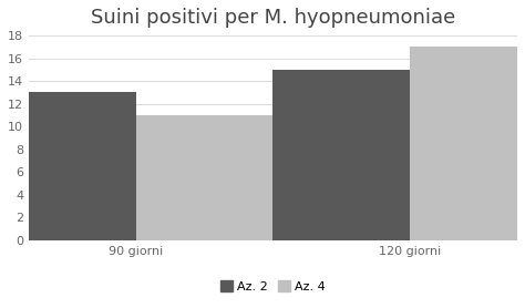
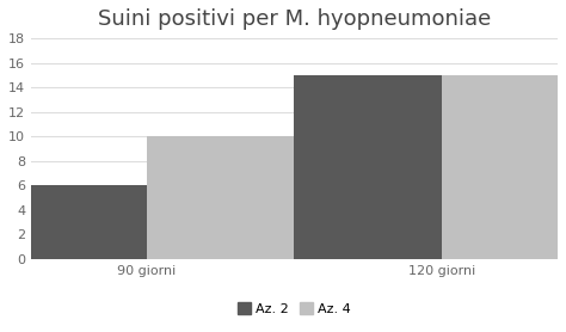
Az. 2/90 giorni: 13 -> 6
Az. 4/90 giorni: 11 -> 10
Az. 4/120 giorni: 17 -> 15
